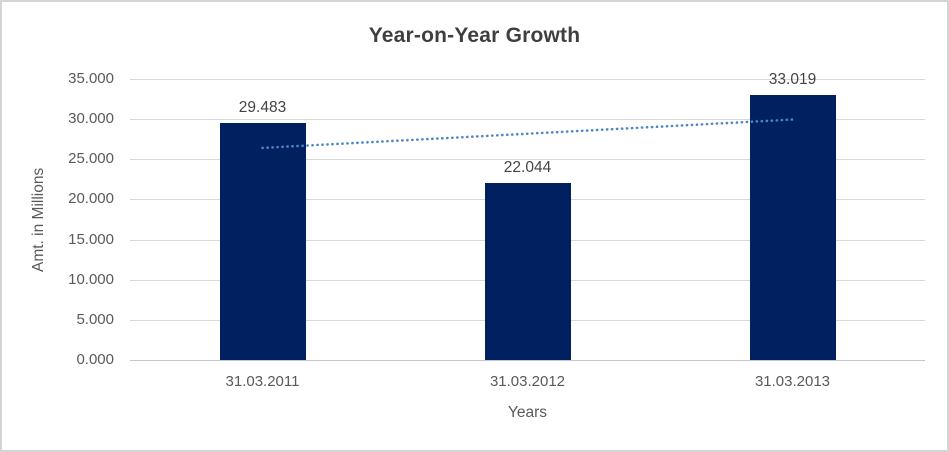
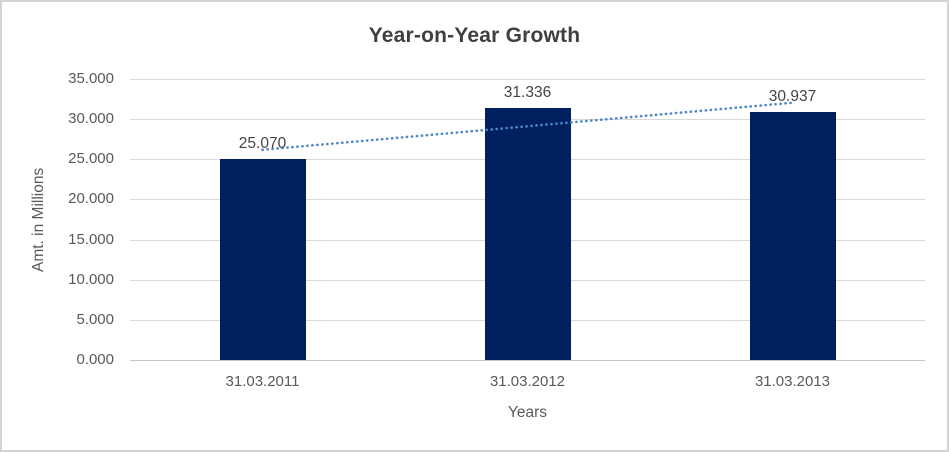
31.03.2011: 29.483 -> 25.070
31.03.2012: 22.044 -> 31.336
31.03.2013: 33.019 -> 30.937
